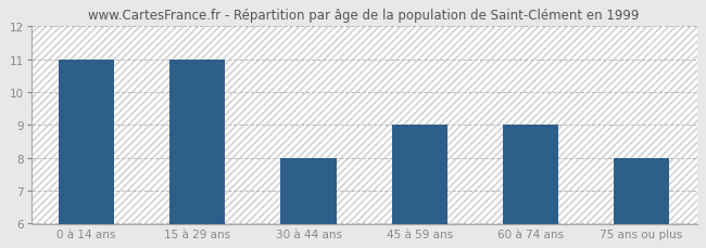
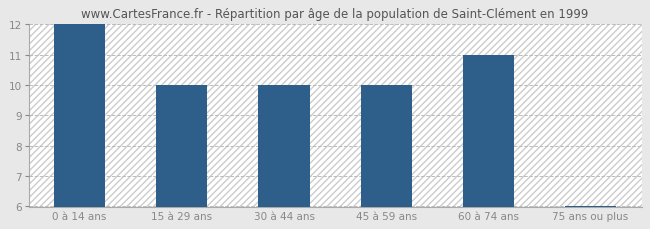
0 à 14 ans: 11 -> 12
15 à 29 ans: 11 -> 10
30 à 44 ans: 8 -> 10
45 à 59 ans: 9 -> 10
60 à 74 ans: 9 -> 11
75 ans ou plus: 8 -> 6
